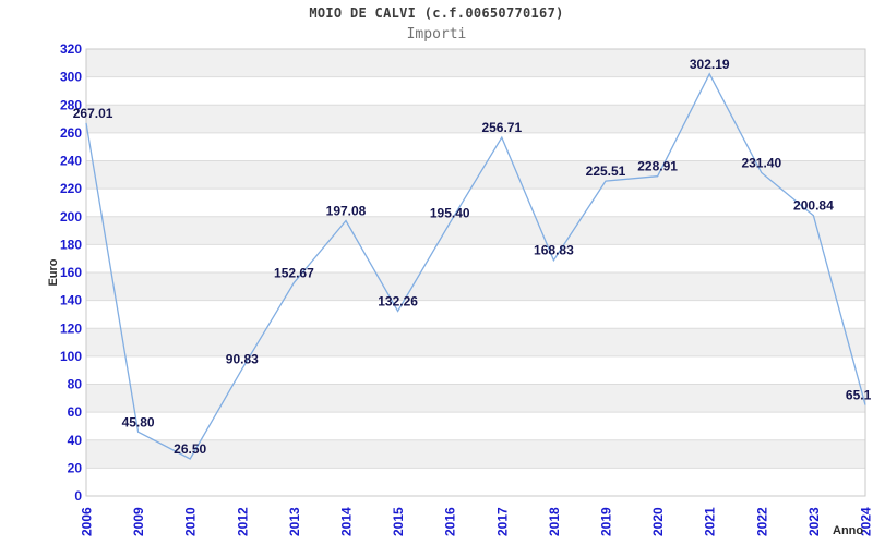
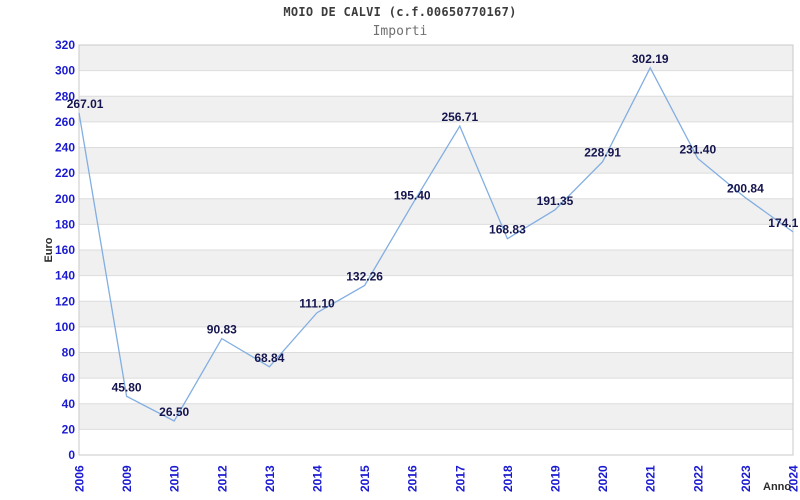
2013: 152.67 -> 68.84
2014: 197.08 -> 111.10
2019: 225.51 -> 191.35
2024: 65.1 -> 174.1
